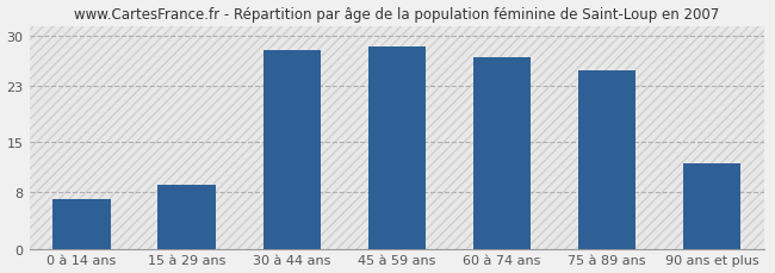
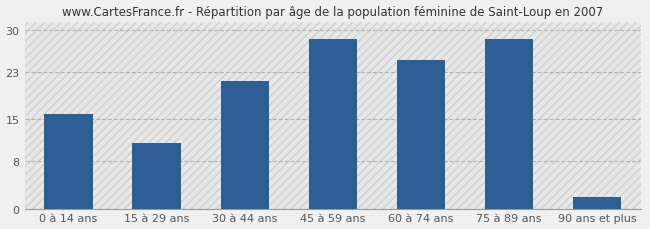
0 à 14 ans: 7.0 -> 16.0
15 à 29 ans: 9.0 -> 11.0
30 à 44 ans: 28.0 -> 21.5
60 à 74 ans: 27.0 -> 25.0
75 à 89 ans: 25.2 -> 28.5
90 ans et plus: 12.0 -> 2.0
